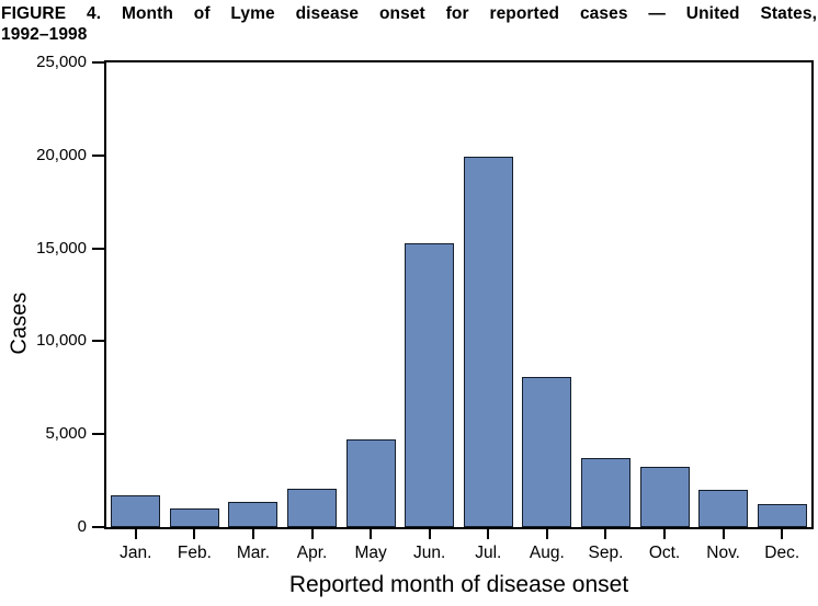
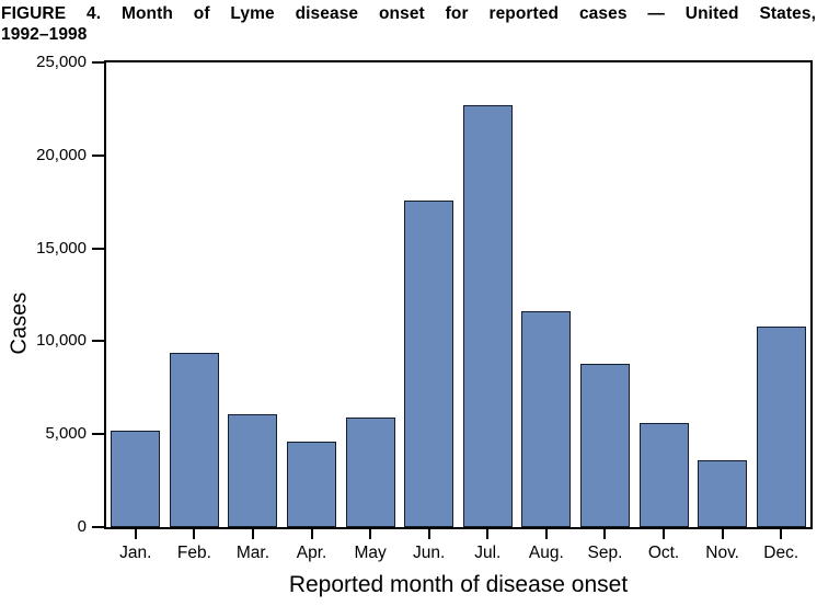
Jan.: 1700 -> 5200
Feb.: 1000 -> 9400
Mar.: 1400 -> 6100
Apr.: 2000 -> 4600
May: 4700 -> 5900
Jun.: 15200 -> 17600
Jul.: 19900 -> 22700
Aug.: 8100 -> 11600
Sep.: 3700 -> 8800
Oct.: 3200 -> 5600
Nov.: 2000 -> 3600
Dec.: 1200 -> 10800
